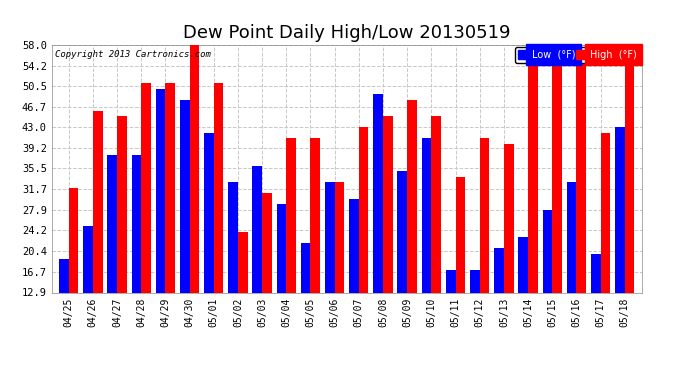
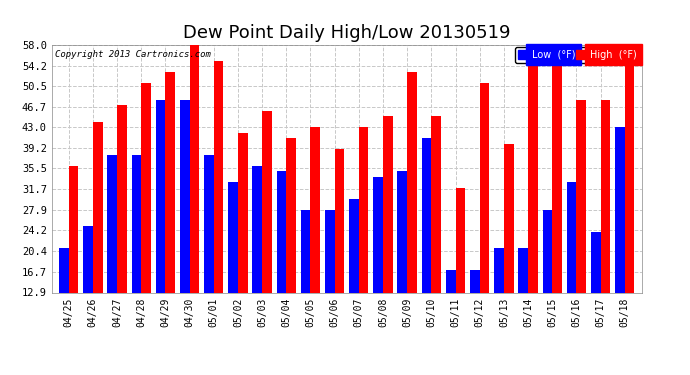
Low (°F)/04/25: 19 -> 21
High (°F)/04/25: 32 -> 36
High (°F)/04/26: 46 -> 44
High (°F)/04/27: 45 -> 47
Low (°F)/04/29: 50 -> 48
High (°F)/04/29: 51 -> 53
Low (°F)/05/01: 42 -> 38
High (°F)/05/01: 51 -> 55
High (°F)/05/02: 24 -> 42
High (°F)/05/03: 31 -> 46
Low (°F)/05/04: 29 -> 35
Low (°F)/05/05: 22 -> 28
High (°F)/05/05: 41 -> 43
Low (°F)/05/06: 33 -> 28
High (°F)/05/06: 33 -> 39
Low (°F)/05/08: 49 -> 34
High (°F)/05/09: 48 -> 53
High (°F)/05/11: 34 -> 32
High (°F)/05/12: 41 -> 51
Low (°F)/05/14: 23 -> 21
High (°F)/05/16: 55 -> 48
Low (°F)/05/17: 20 -> 24
High (°F)/05/17: 42 -> 48
